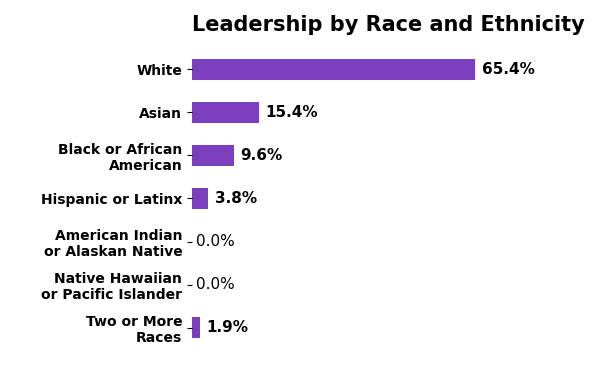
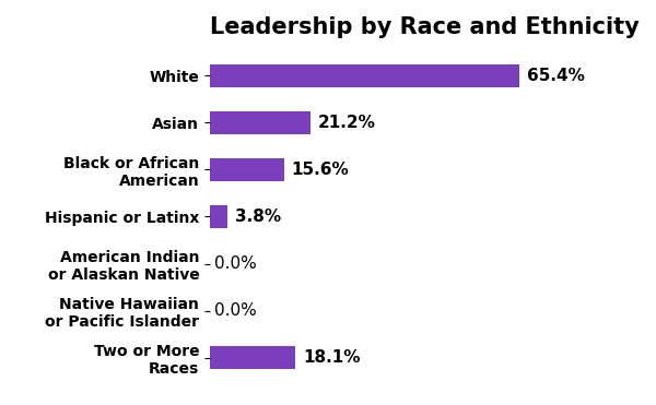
Asian: 15.4% -> 21.2%
Black or African American: 9.6% -> 15.6%
Two or More Races: 1.9% -> 18.1%
